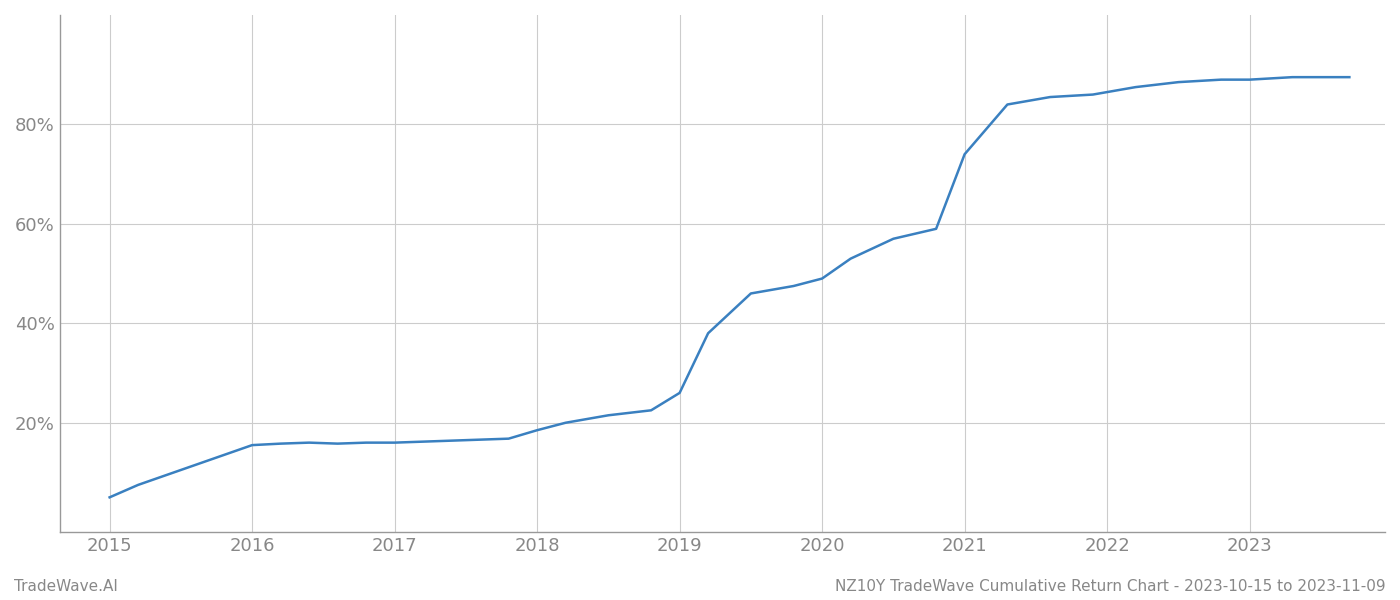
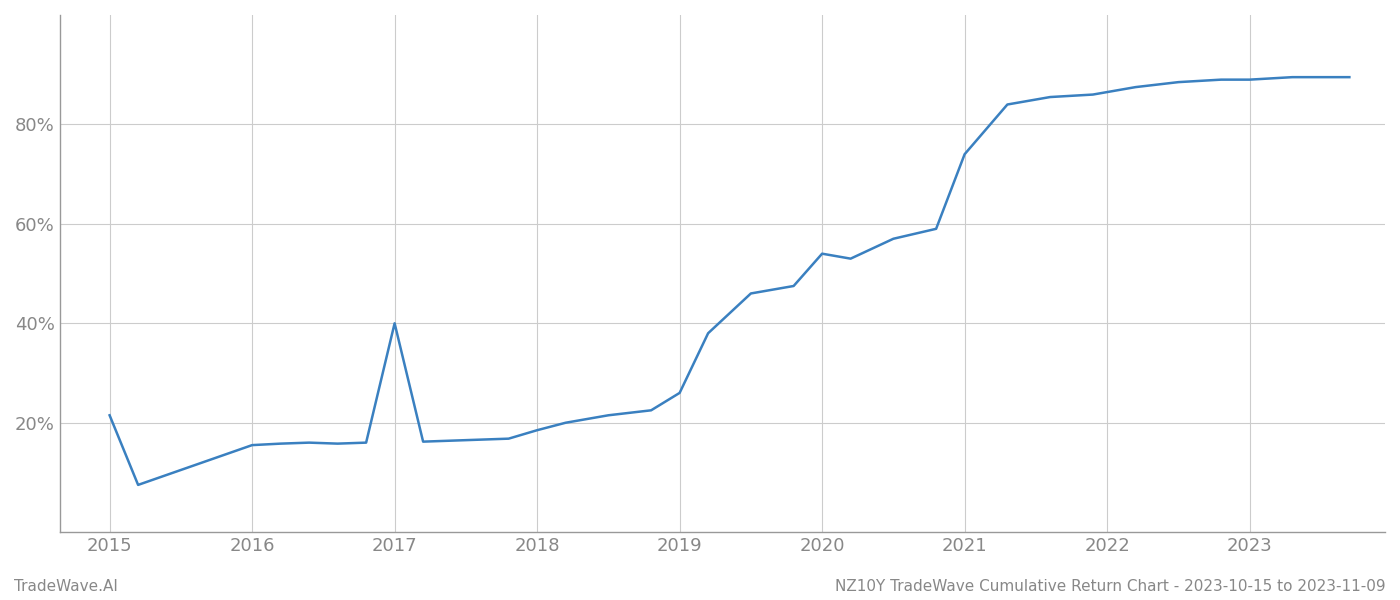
2015: 5.0% -> 21.5%
2017: 16.0% -> 40.0%
2020: 49.0% -> 54.0%
